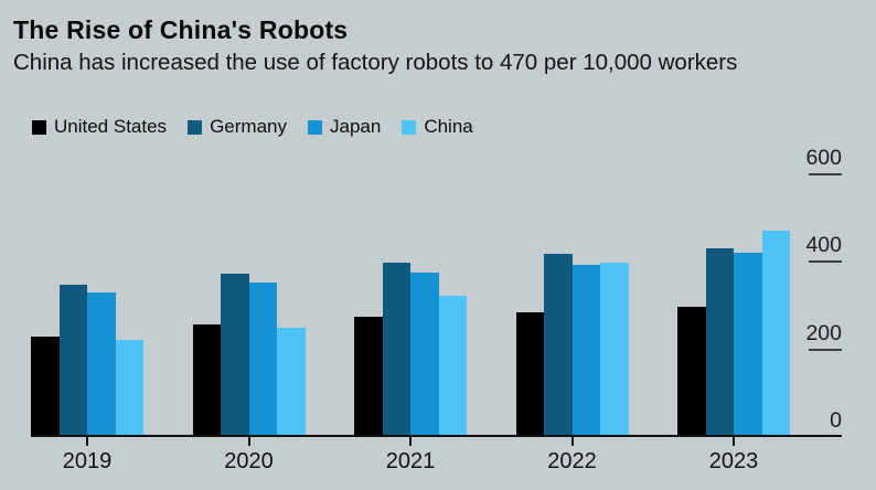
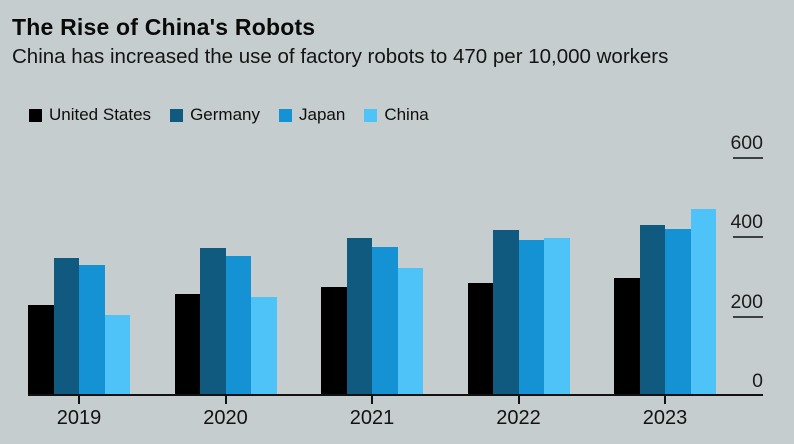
China/2019: 220 -> 200
